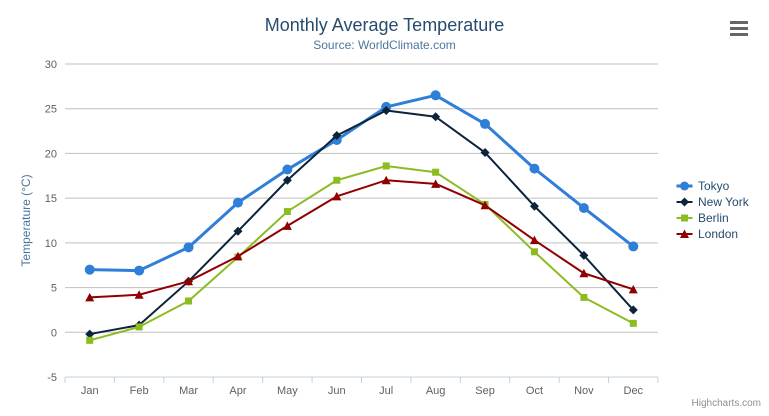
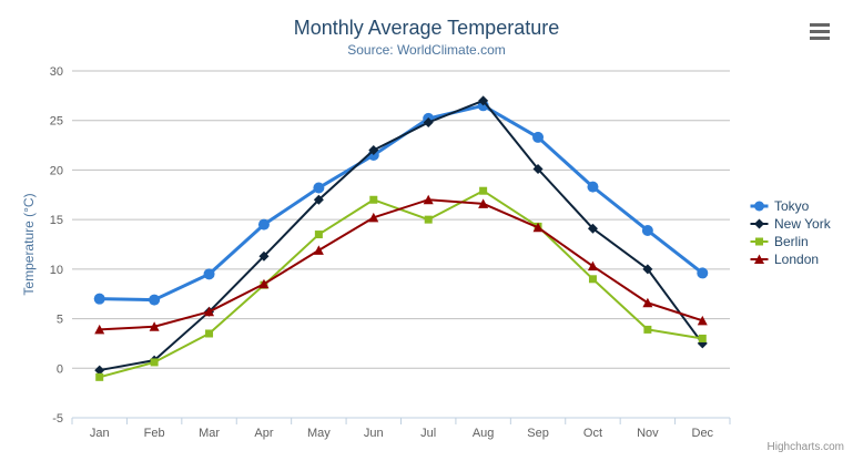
Berlin/Jul: 19 -> 15
New York/Aug: 24 -> 27
New York/Nov: 9 -> 10
Berlin/Dec: 1 -> 3
